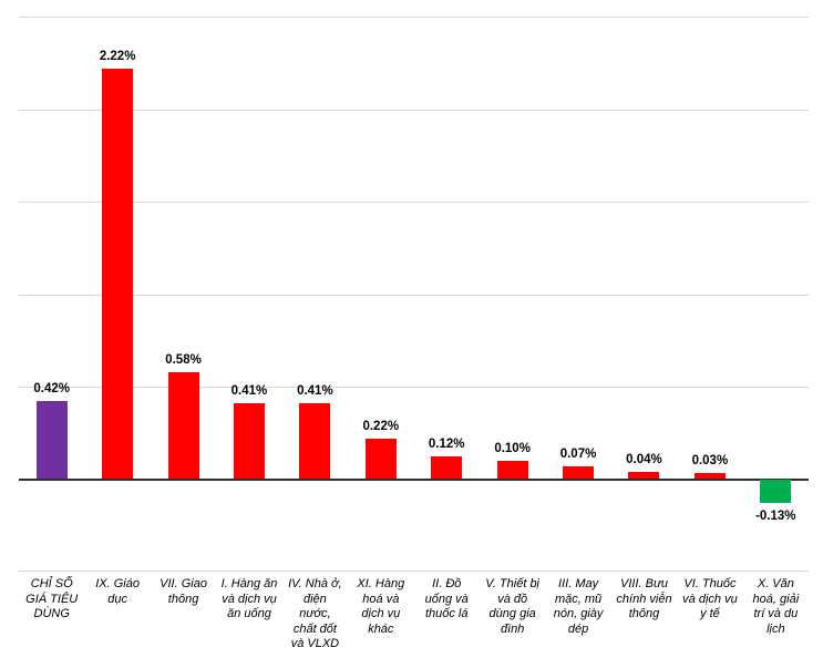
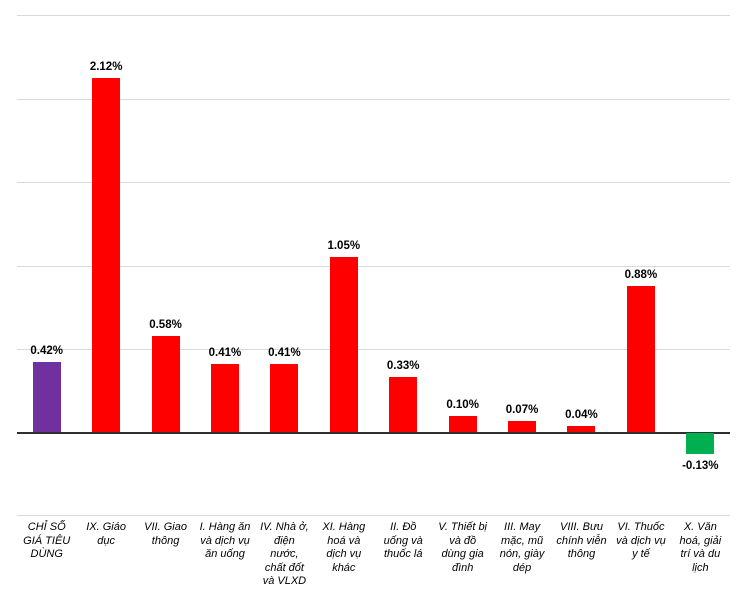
IX. Giáo dục: 2.22% -> 2.12%
XI. Hàng hoá và dịch vụ khác: 0.22% -> 1.05%
II. Đồ uống và thuốc lá: 0.12% -> 0.33%
VI. Thuốc và dịch vụ y tế: 0.03% -> 0.88%
